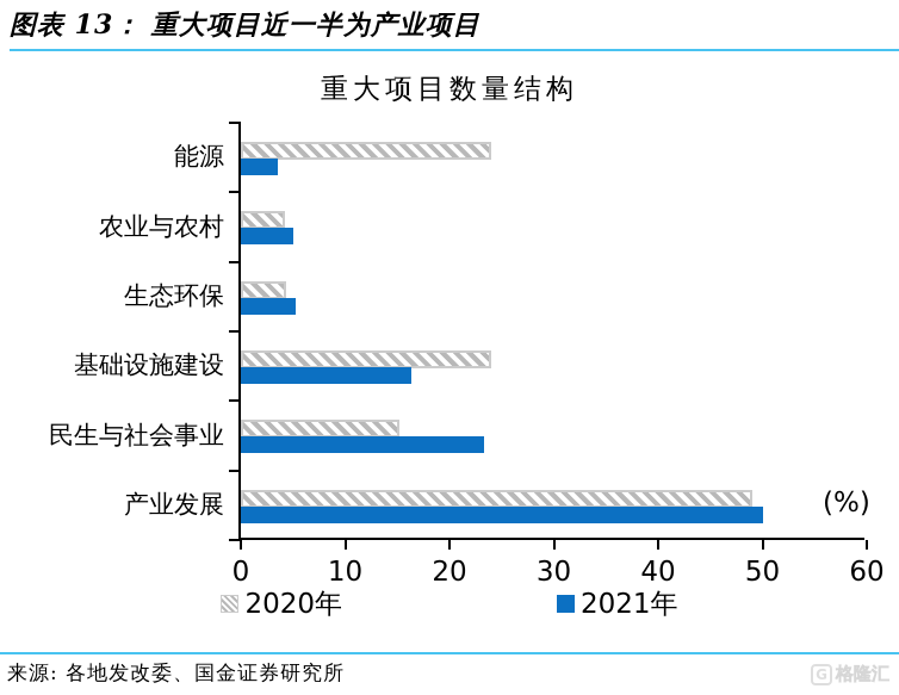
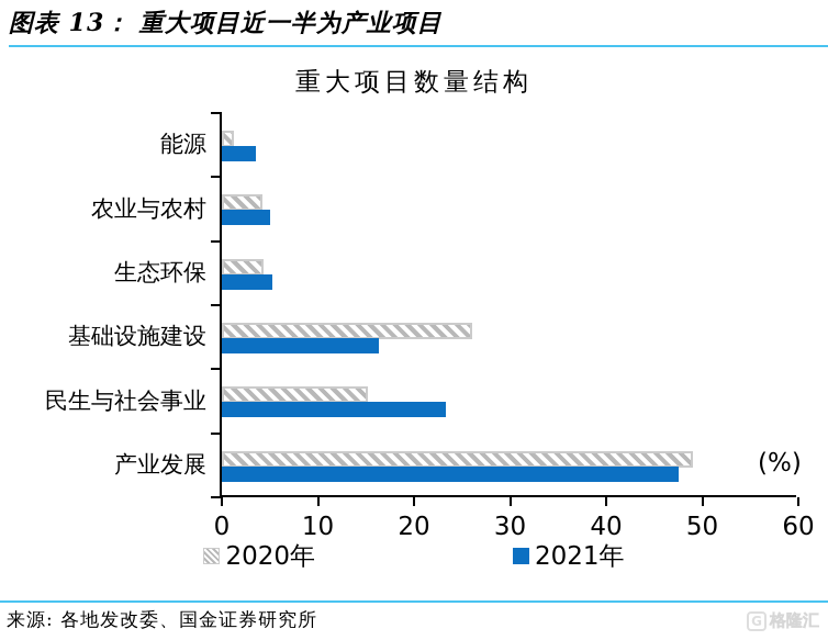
2020年/能源: 24 -> 1
2020年/基础设施建设: 24 -> 26
2021年/产业发展: 50 -> 48
